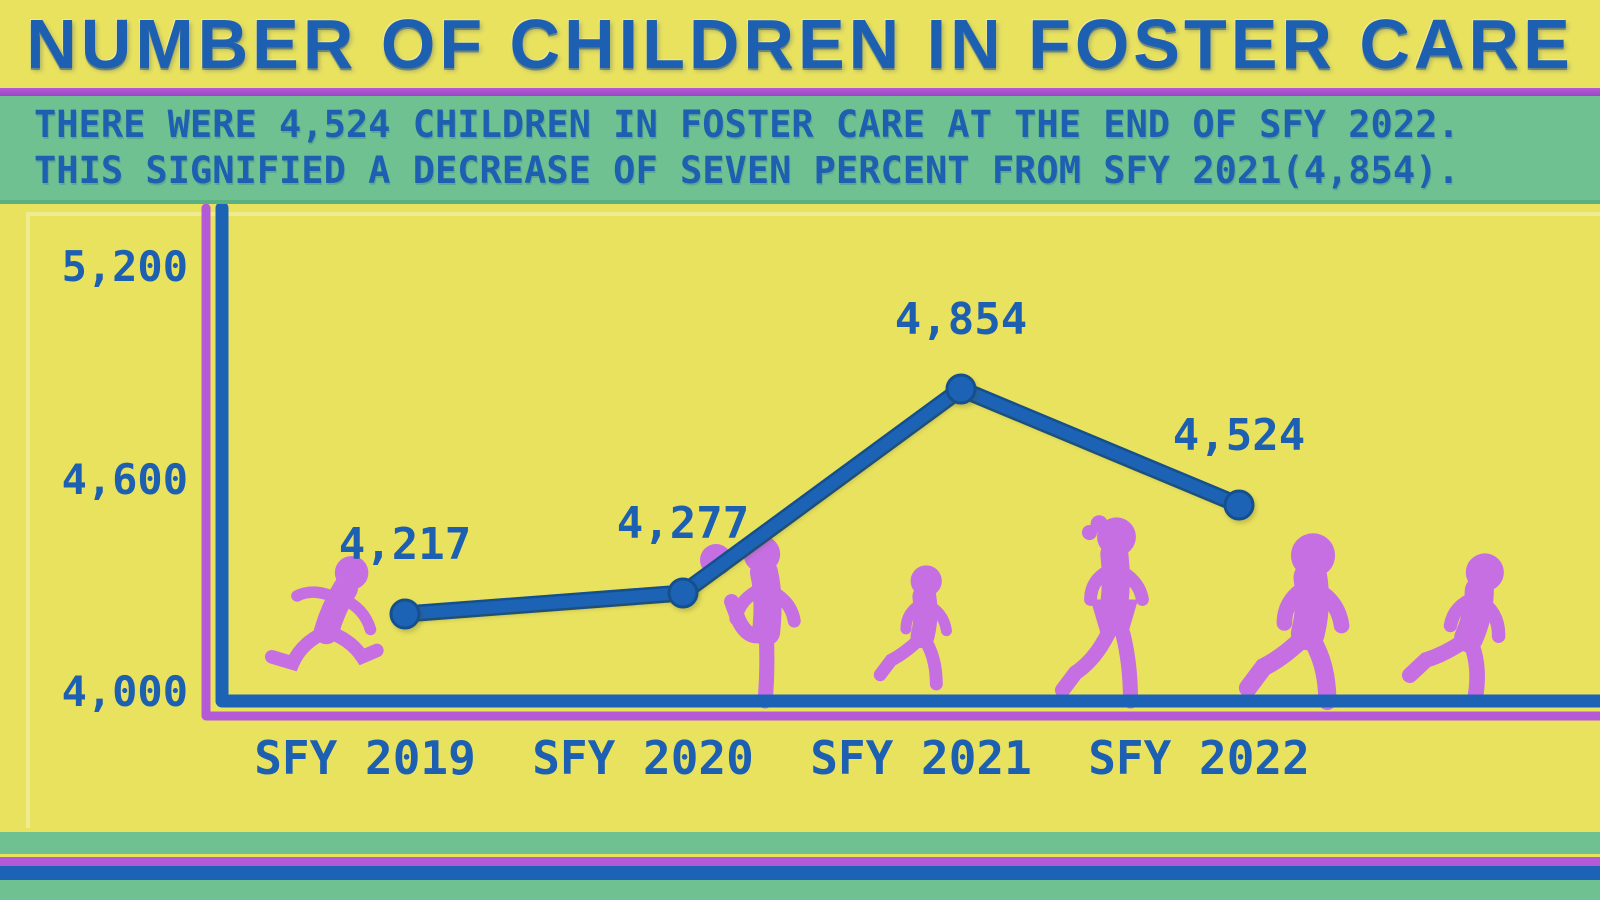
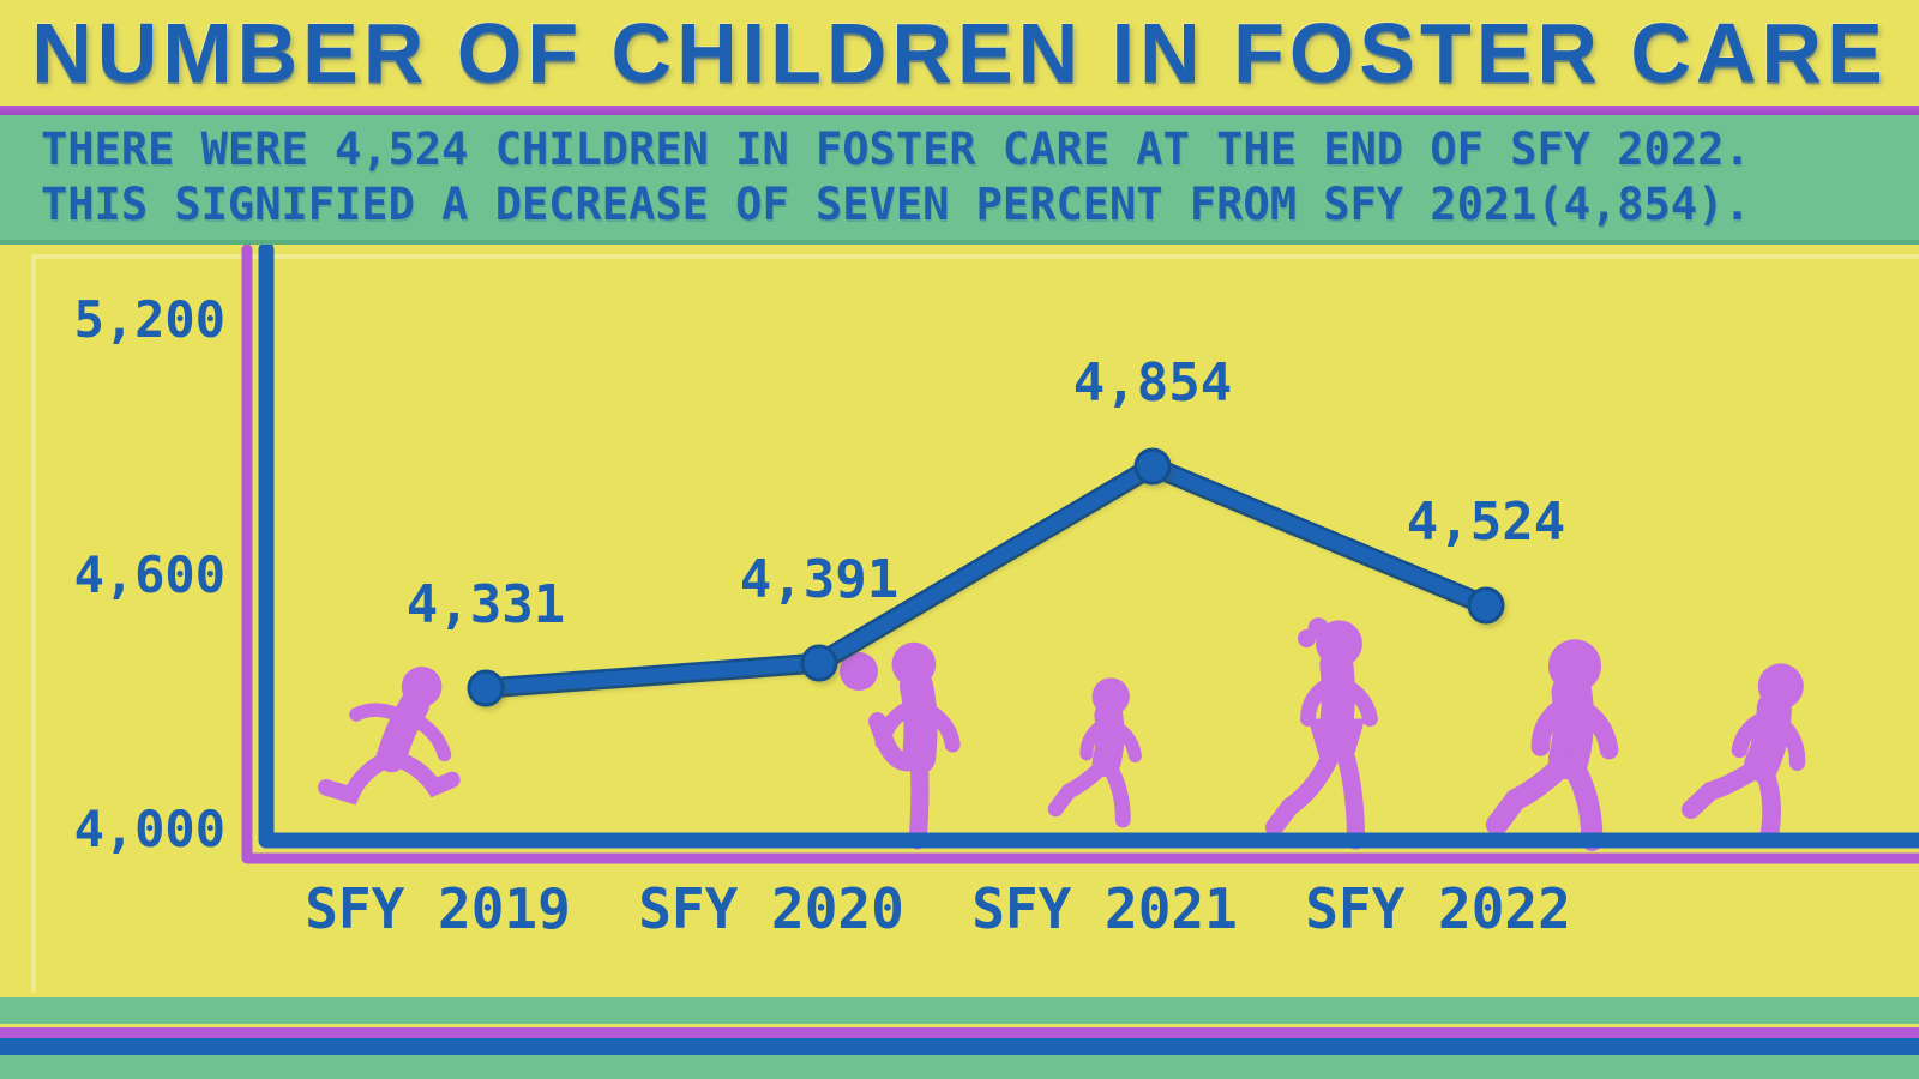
SFY 2019: 4,217 -> 4,331
SFY 2020: 4,277 -> 4,391
